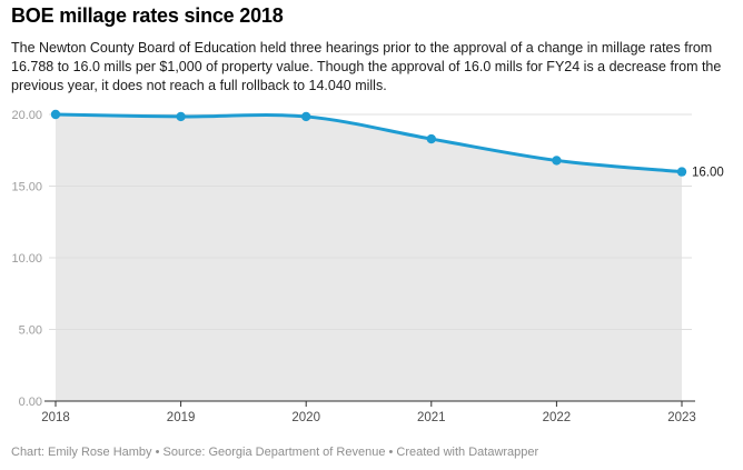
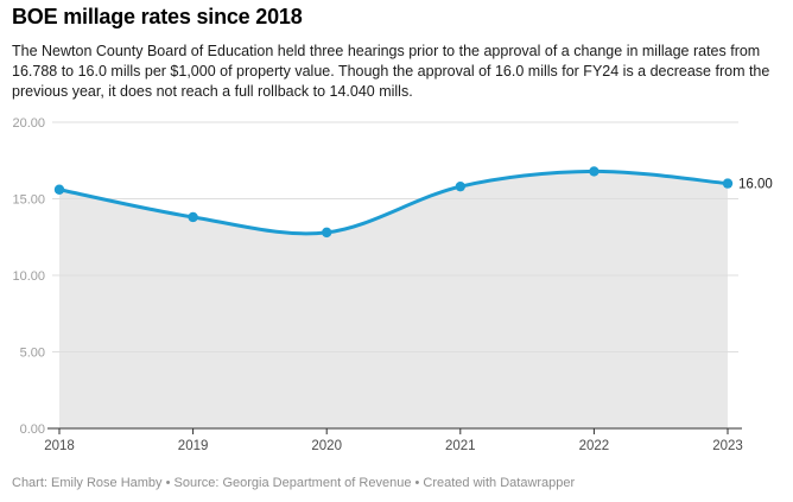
2018: 20.0 -> 15.6
2019: 19.9 -> 13.8
2020: 19.9 -> 12.8
2021: 18.3 -> 15.8
